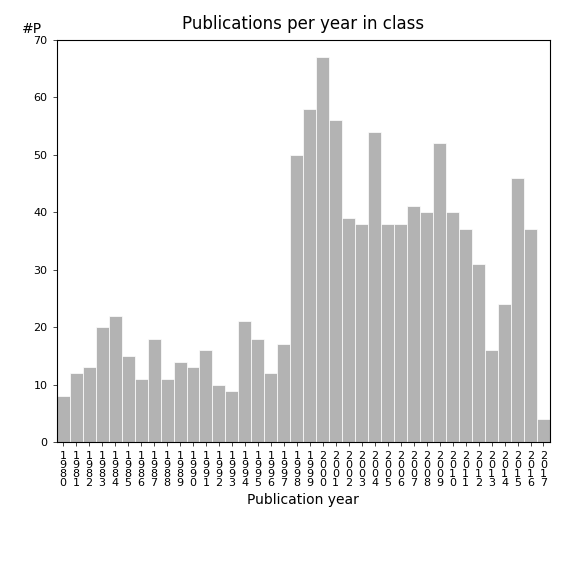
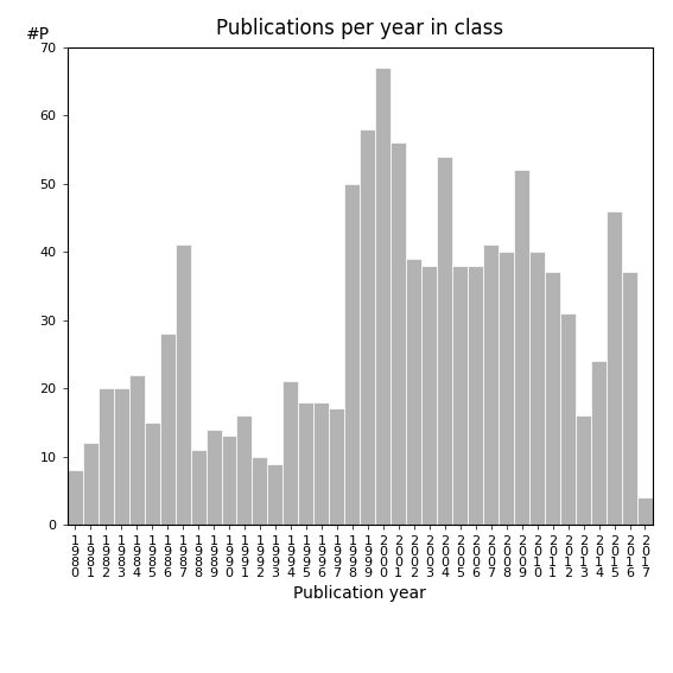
1 9 8 2: 13 -> 20
1 9 8 6: 11 -> 28
1 9 8 7: 18 -> 41
1 9 9 6: 12 -> 18
